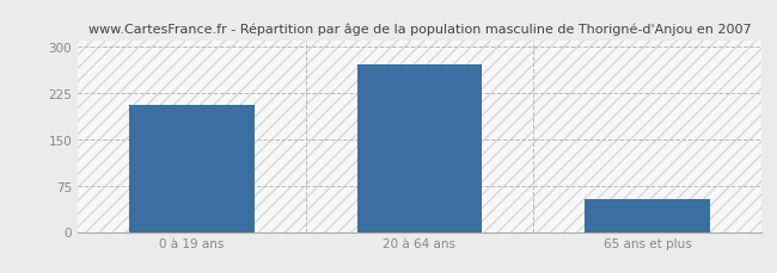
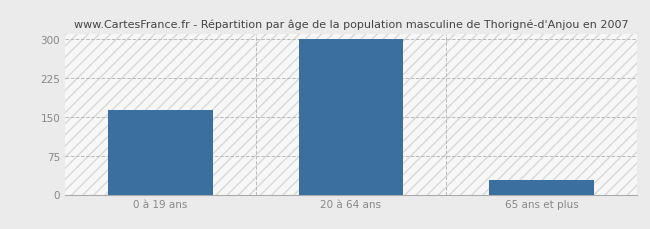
0 à 19 ans: 206 -> 163
20 à 64 ans: 270 -> 300
65 ans et plus: 52 -> 28
